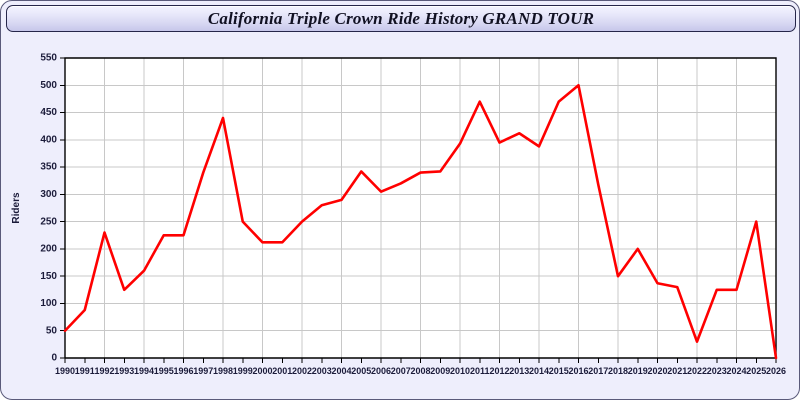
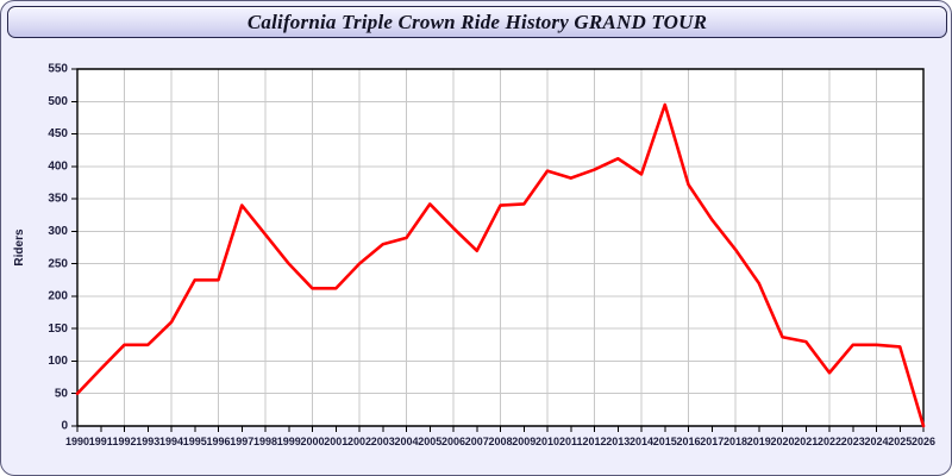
1992: 230 -> 120
1998: 440 -> 300
2007: 320 -> 270
2011: 470 -> 380
2015: 470 -> 500
2016: 500 -> 370
2018: 150 -> 270
2019: 200 -> 220
2022: 30 -> 80
2025: 250 -> 120
